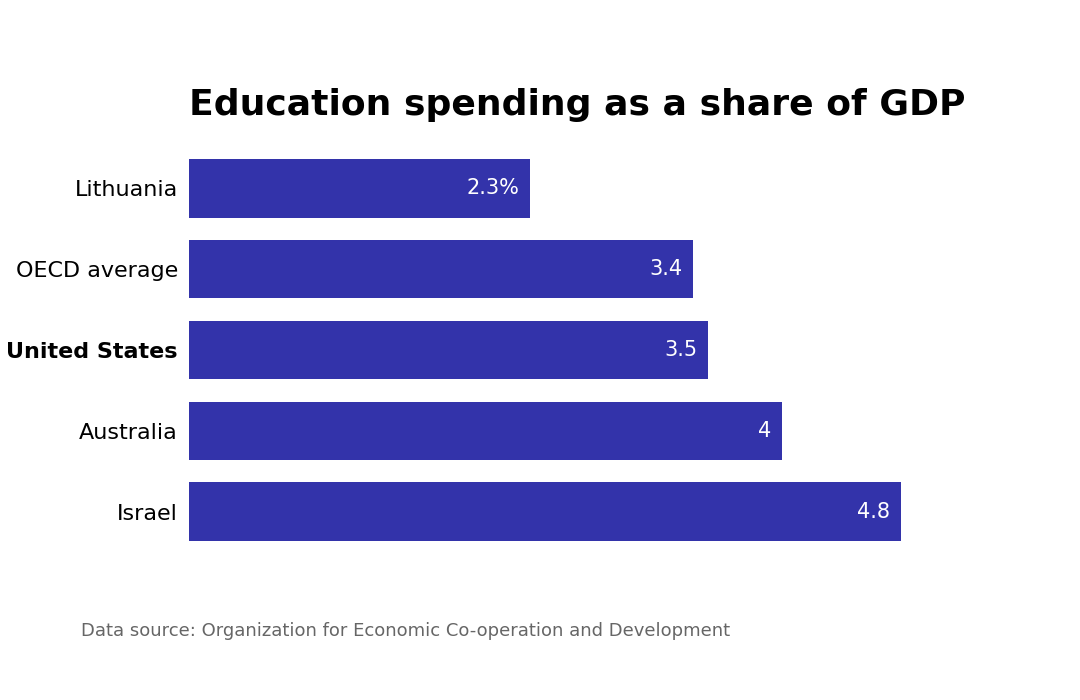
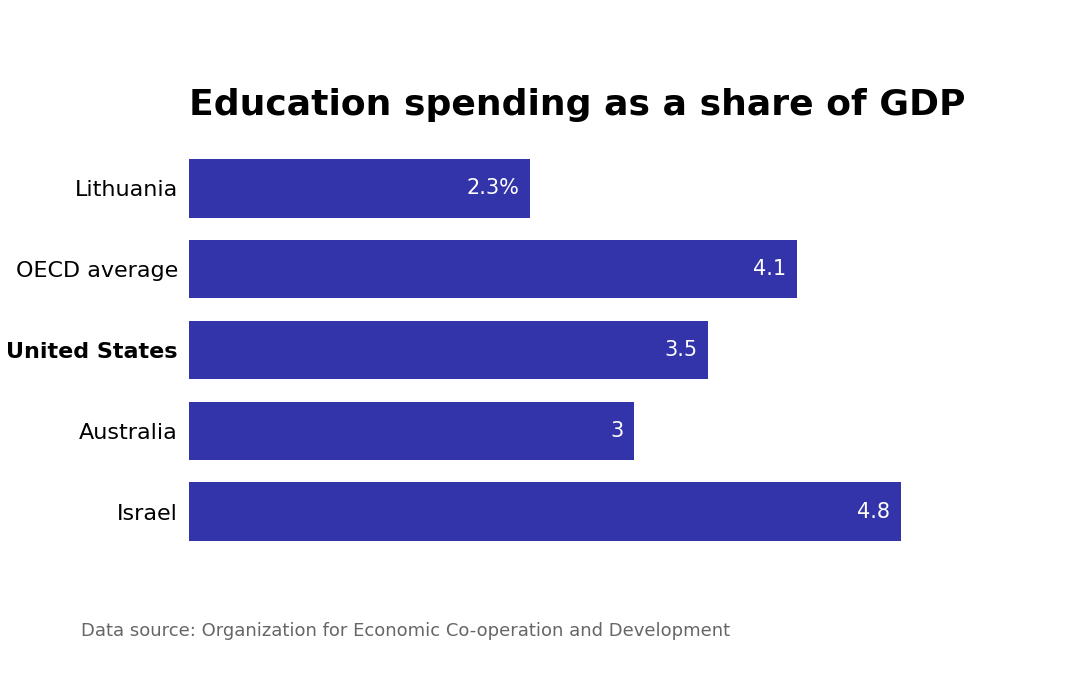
OECD average: 3.4 -> 4.1
Australia: 4 -> 3
